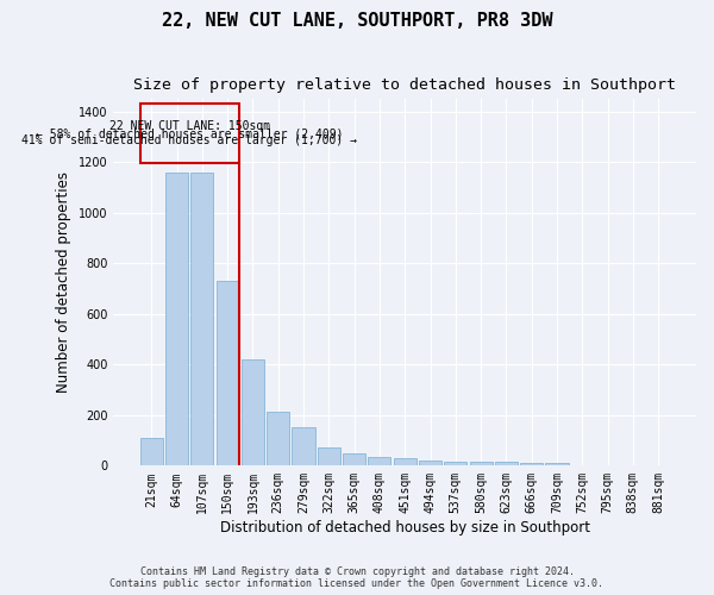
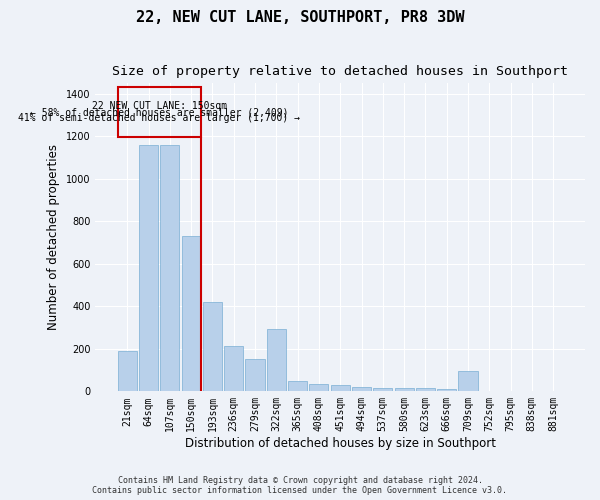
21sqm: 108 -> 190
322sqm: 72 -> 295
709sqm: 10 -> 95
